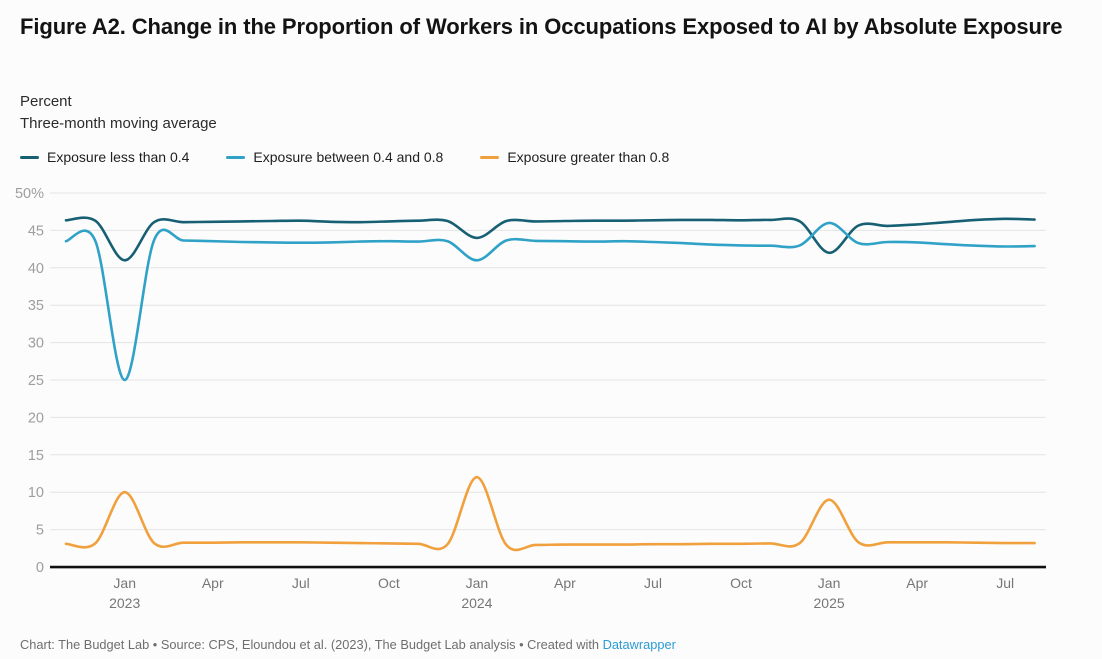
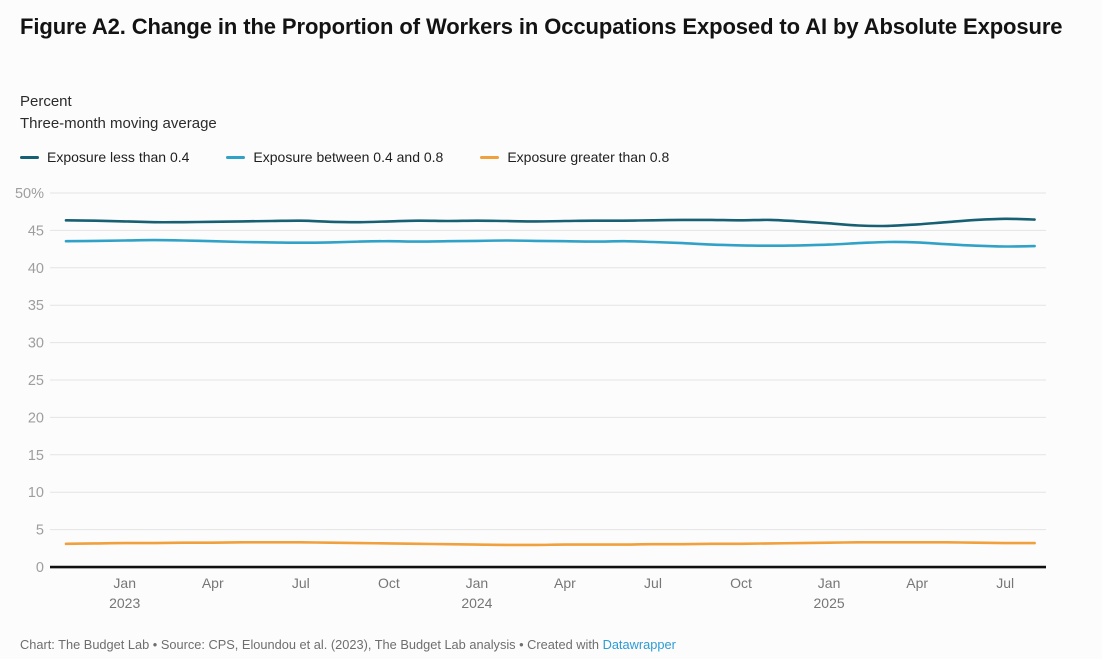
Exposure less than 0.4/Jan 2023: 41% -> 46%
Exposure between 0.4 and 0.8/Jan 2023: 25% -> 44%
Exposure greater than 0.8/Jan 2023: 10% -> 3%
Exposure less than 0.4/Jan 2024: 44% -> 46%
Exposure between 0.4 and 0.8/Jan 2024: 41% -> 44%
Exposure greater than 0.8/Jan 2024: 12% -> 3%
Exposure less than 0.4/Jan 2025: 42% -> 46%
Exposure between 0.4 and 0.8/Jan 2025: 46% -> 43%
Exposure greater than 0.8/Jan 2025: 9% -> 3%
